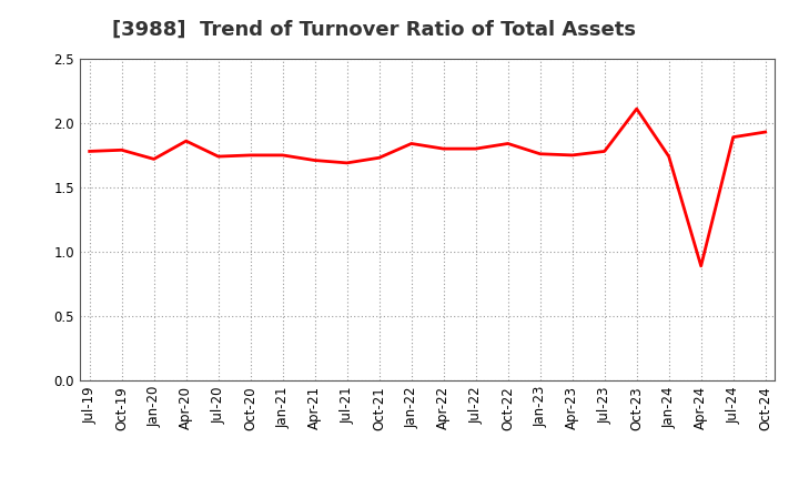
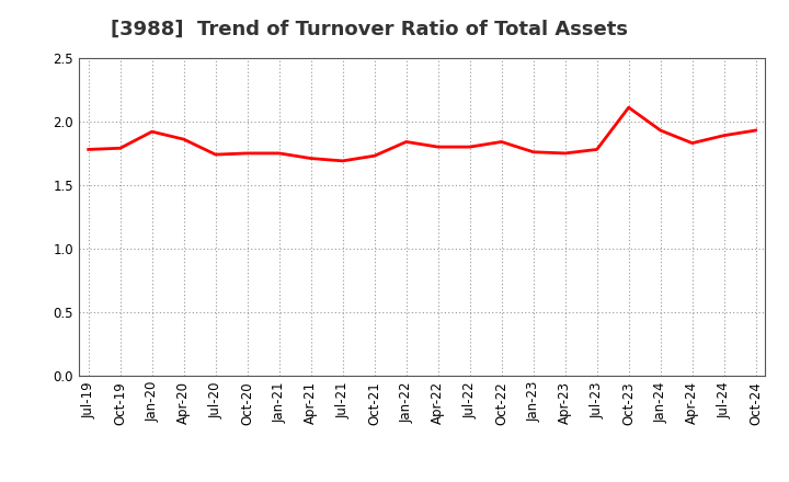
Jan-20: 1.72 -> 1.92
Jan-24: 1.74 -> 1.93
Apr-24: 0.89 -> 1.83
